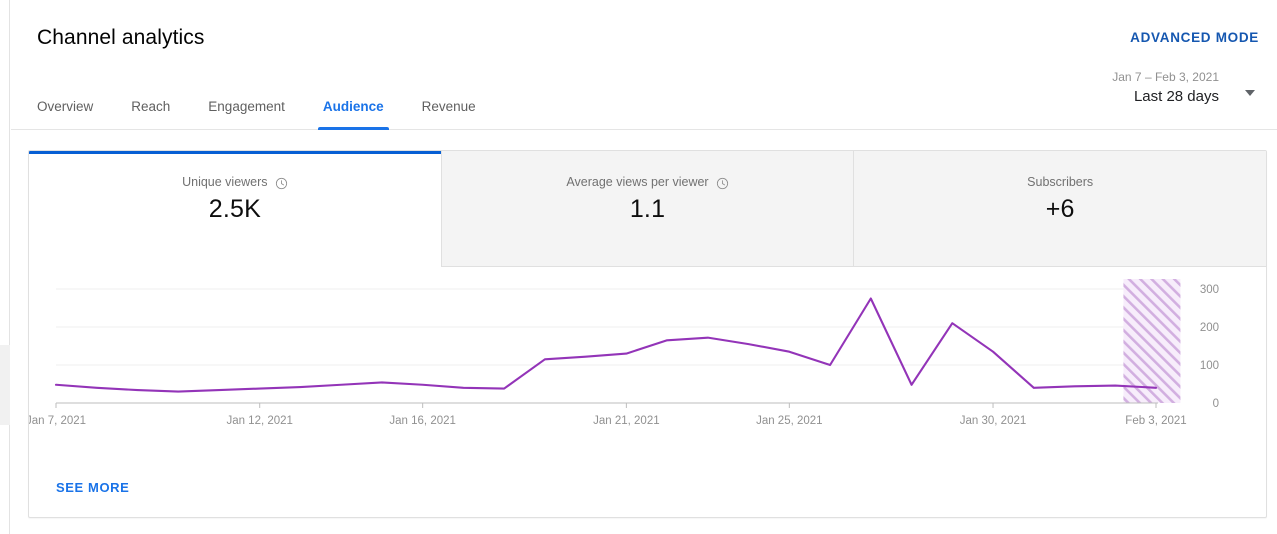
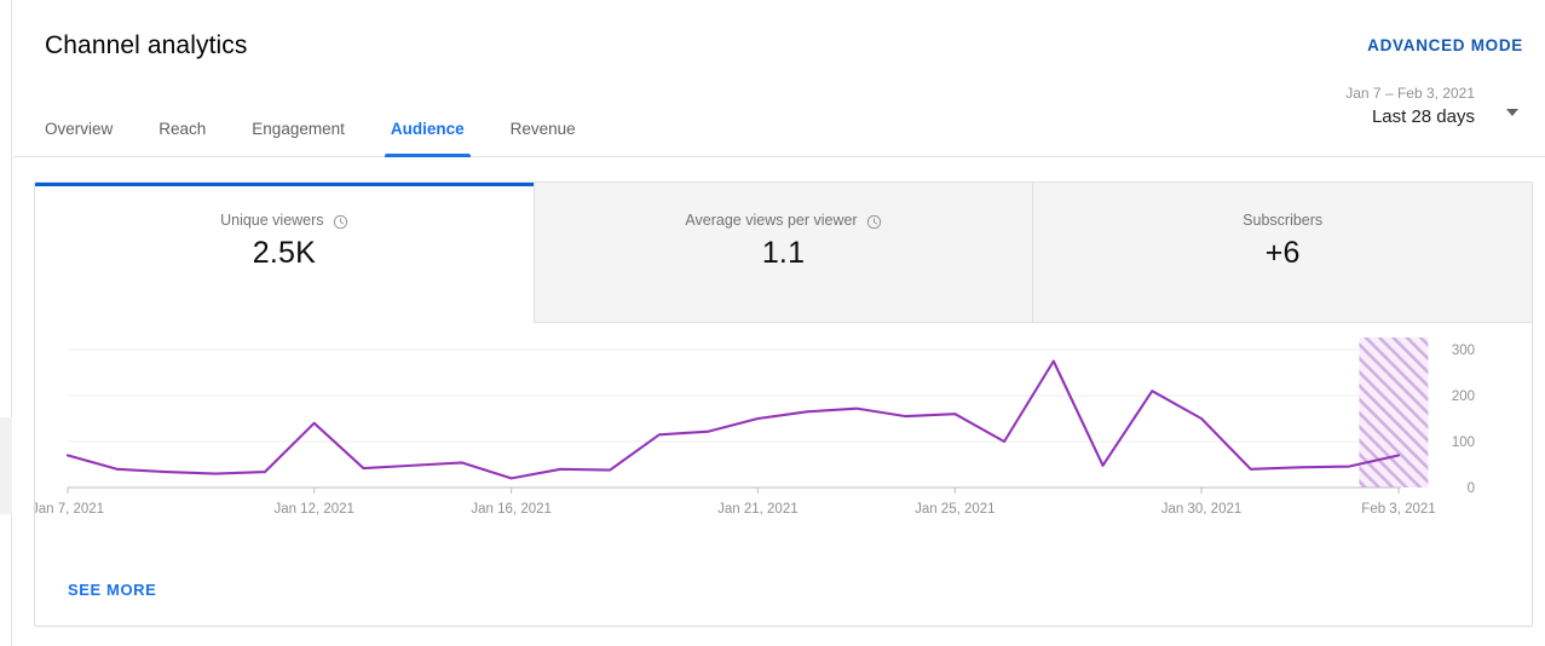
Jan 7, 2021: 50 -> 70
Jan 12, 2021: 40 -> 140
Jan 16, 2021: 50 -> 20
Jan 21, 2021: 130 -> 150
Jan 25, 2021: 140 -> 160
Jan 30, 2021: 140 -> 150
Feb 3, 2021: 40 -> 70
